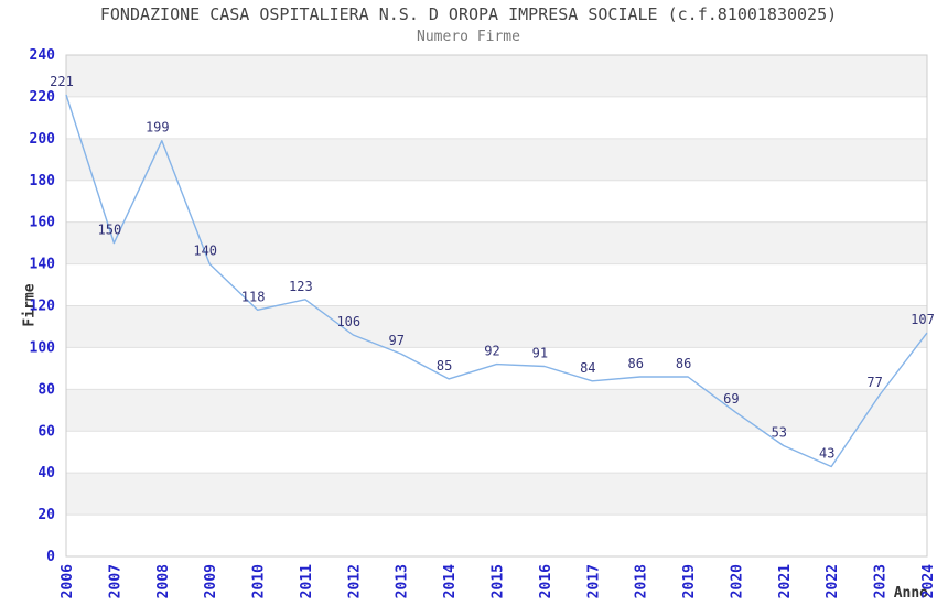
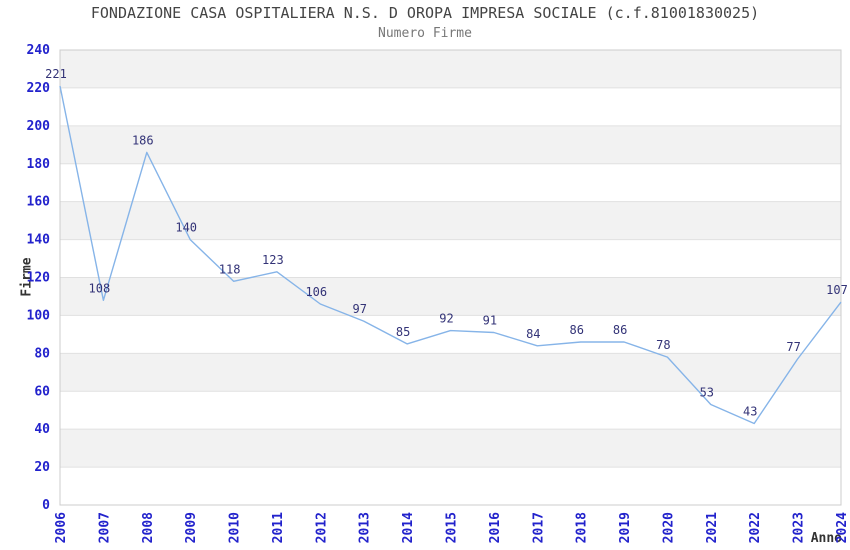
2007: 150 -> 108
2008: 199 -> 186
2020: 69 -> 78
